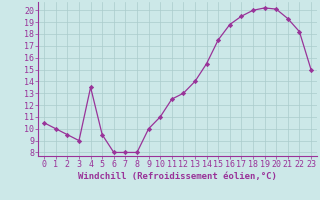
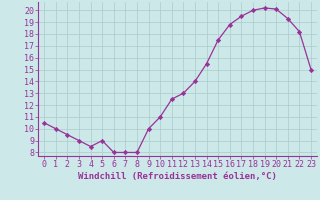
4: 13.5 -> 8.5
5: 9.5 -> 9.0
